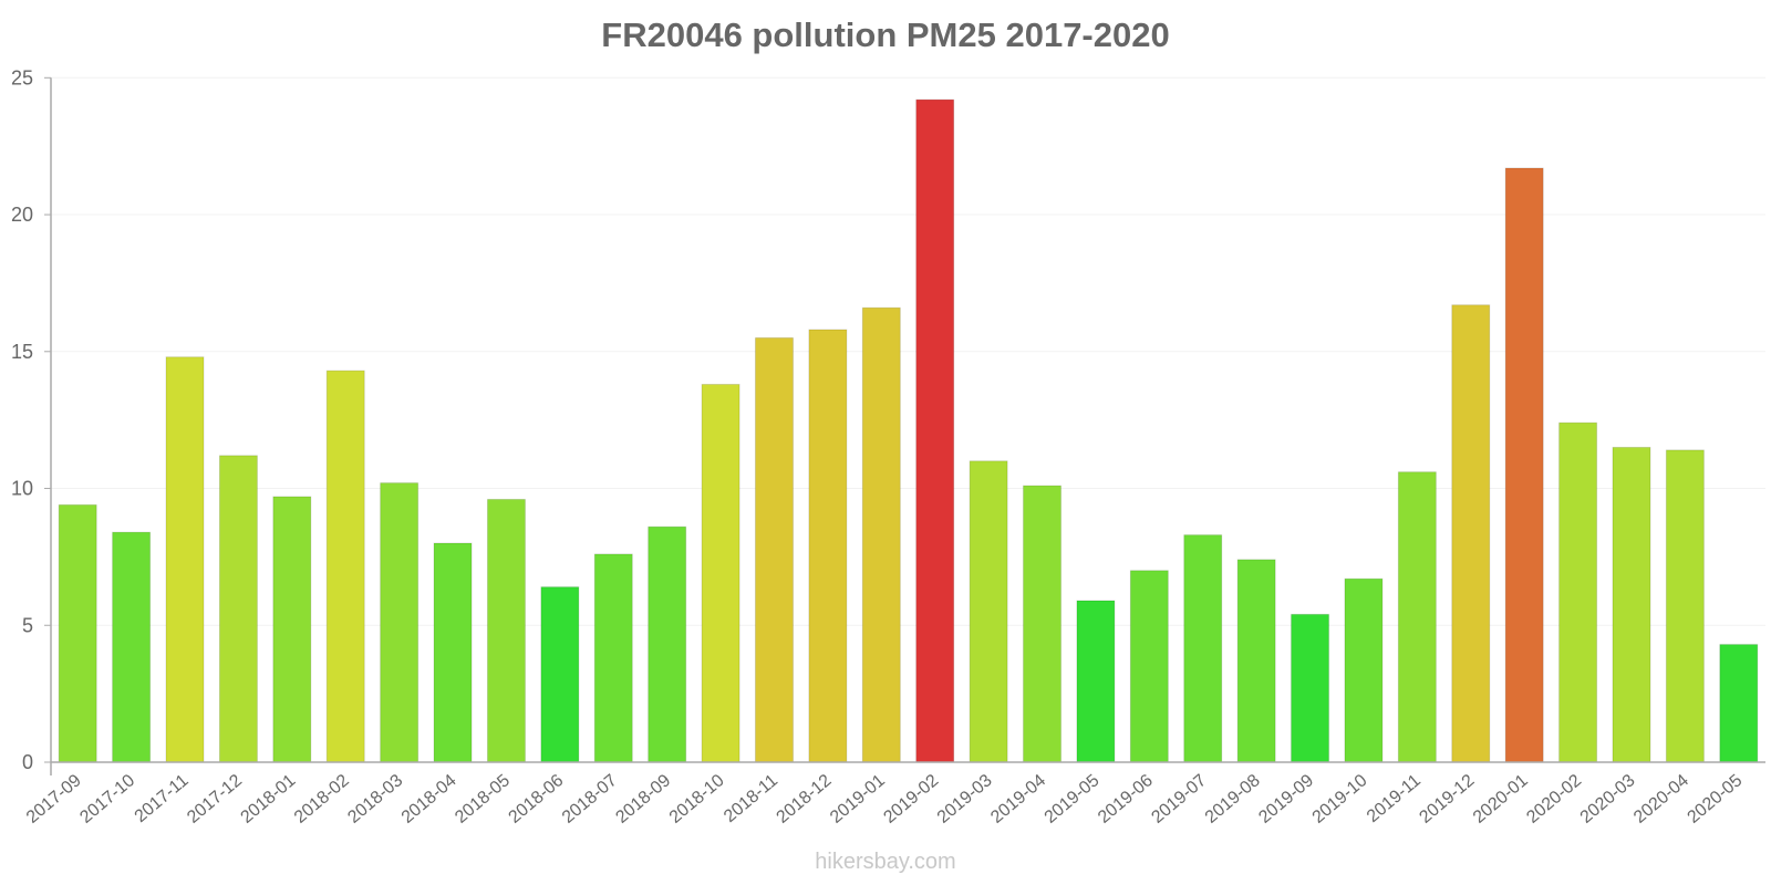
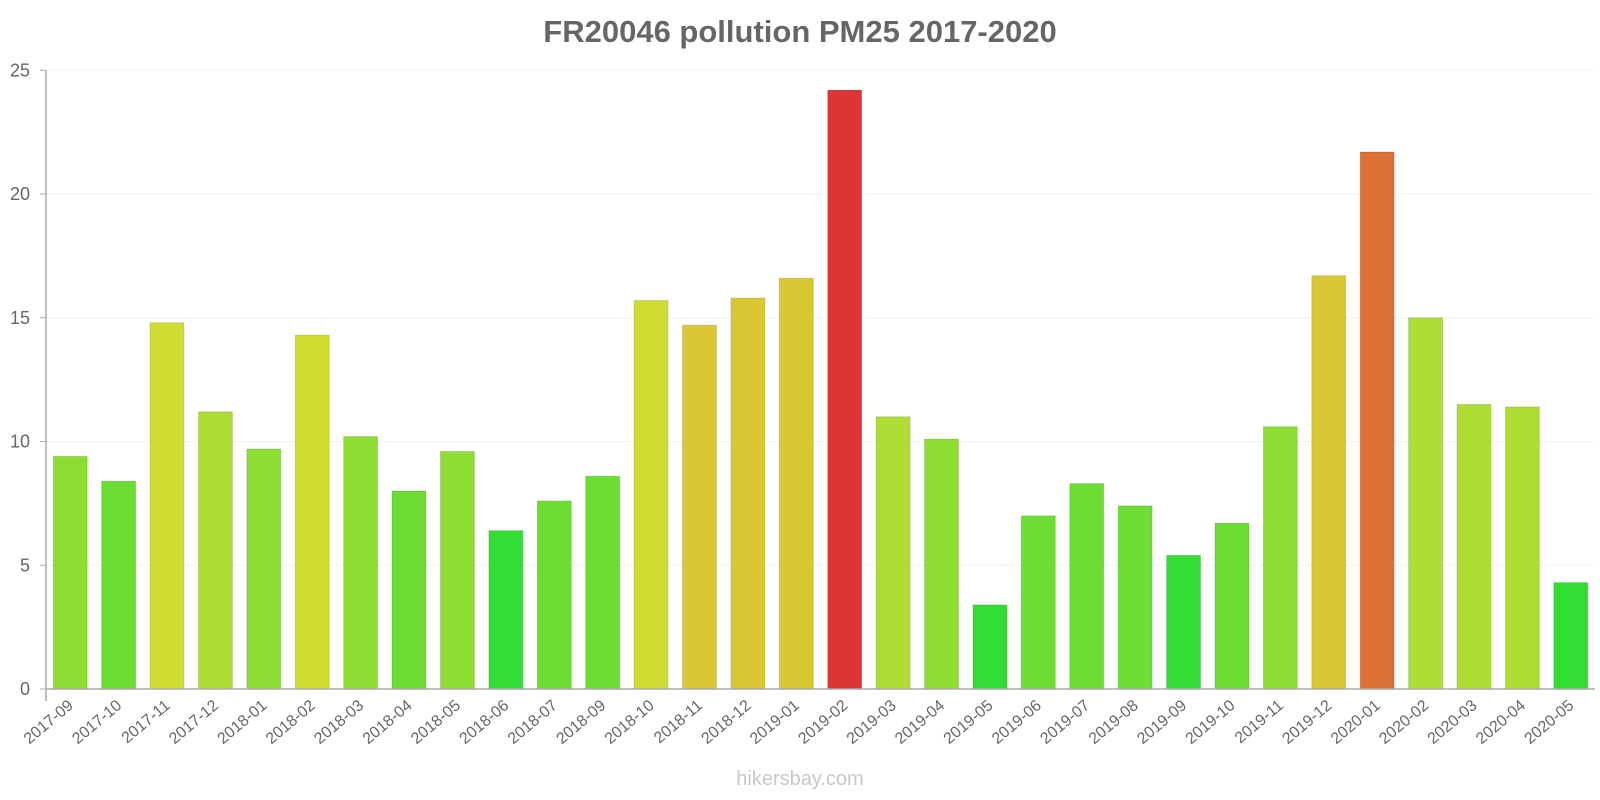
2018-10: 13.8 -> 15.7
2018-11: 15.5 -> 14.7
2019-05: 5.9 -> 3.4
2020-02: 12.4 -> 15.0
